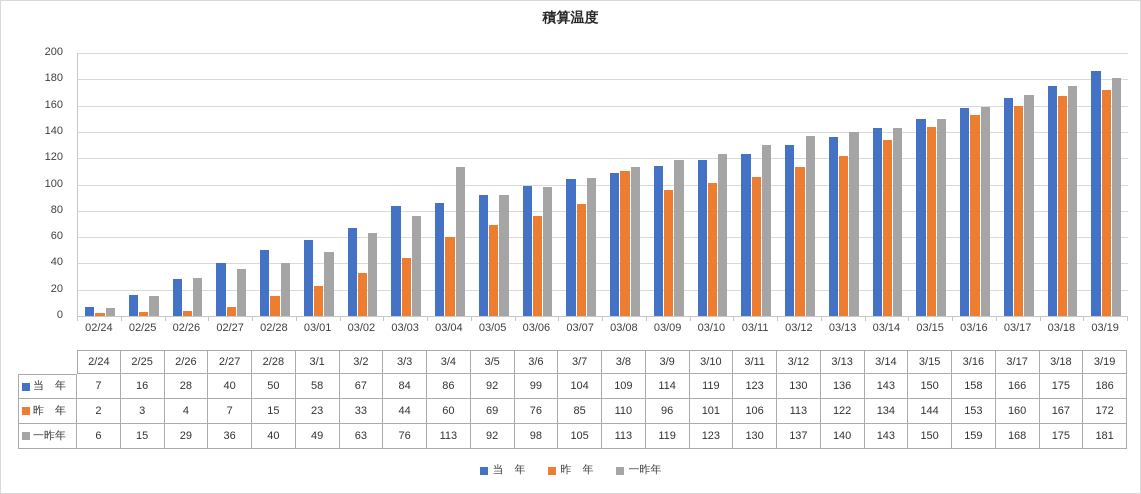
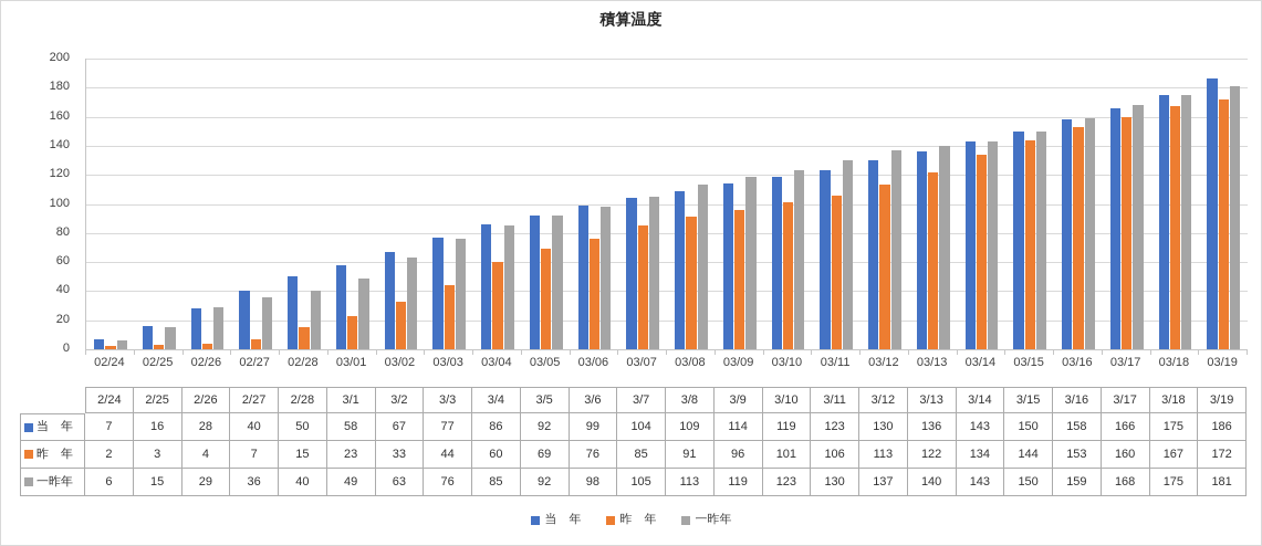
当 年/03/03: 84 -> 77
一昨年/03/04: 113 -> 85
昨 年/03/08: 110 -> 91
